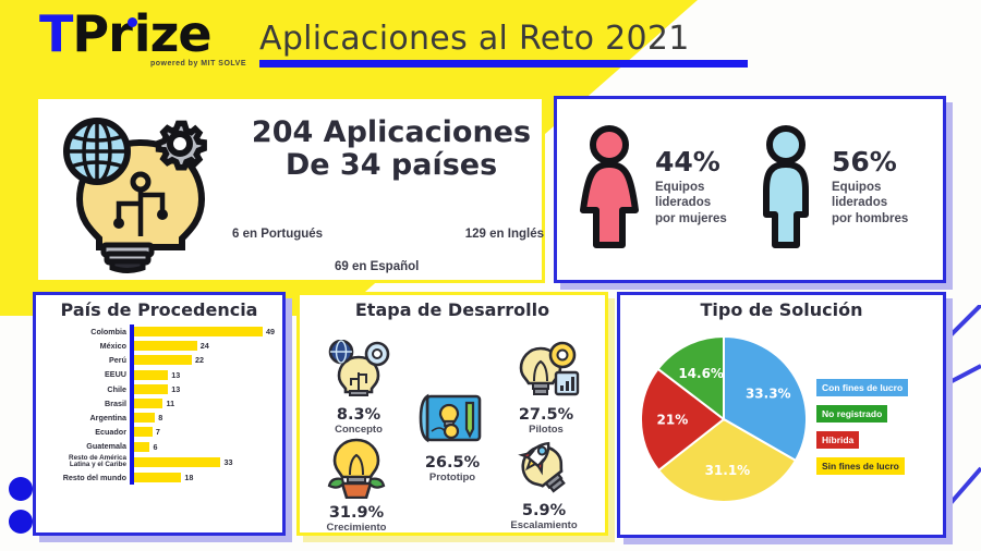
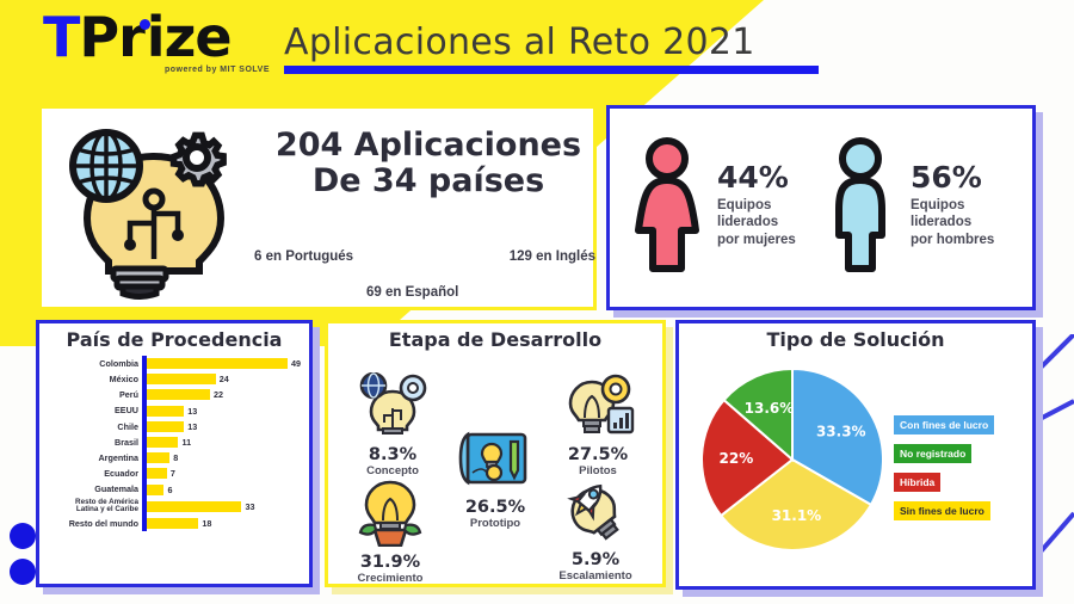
Tipo de Solución/Híbrida: 21% -> 22%
Tipo de Solución/No registrado: 14.6% -> 13.6%
